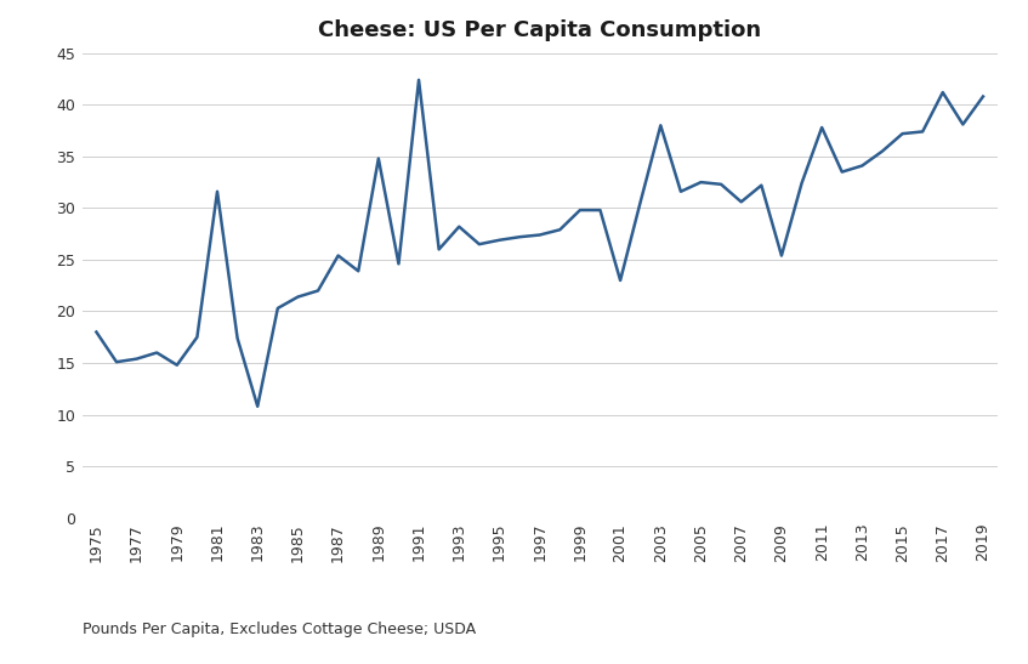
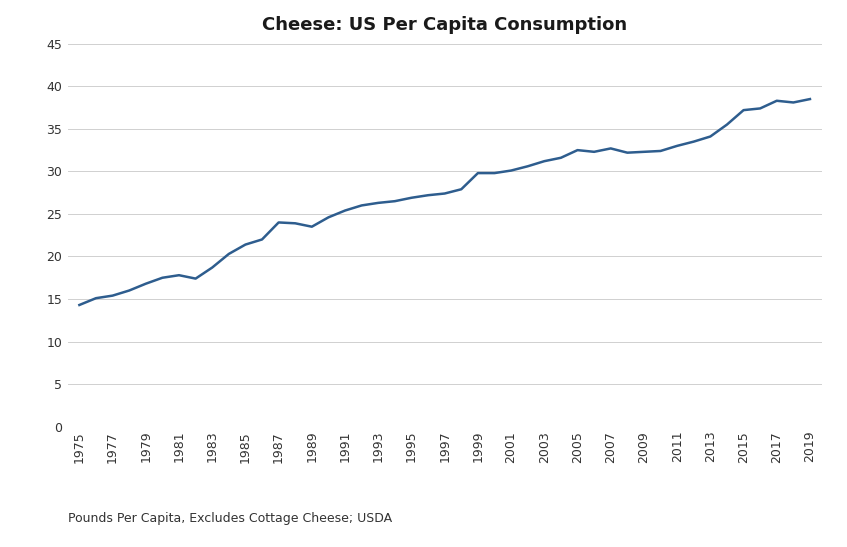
1975: 18.0 -> 14.3
1979: 14.8 -> 16.8
1981: 31.6 -> 17.8
1983: 10.8 -> 18.7
1987: 25.4 -> 24.0
1989: 34.8 -> 23.5
1991: 42.4 -> 25.4
1993: 28.2 -> 26.3
2001: 23.0 -> 30.1
2003: 38.0 -> 31.2
2007: 30.6 -> 32.7
2009: 25.4 -> 32.3
2011: 37.8 -> 33.0
2017: 41.2 -> 38.3
2019: 40.8 -> 38.5
